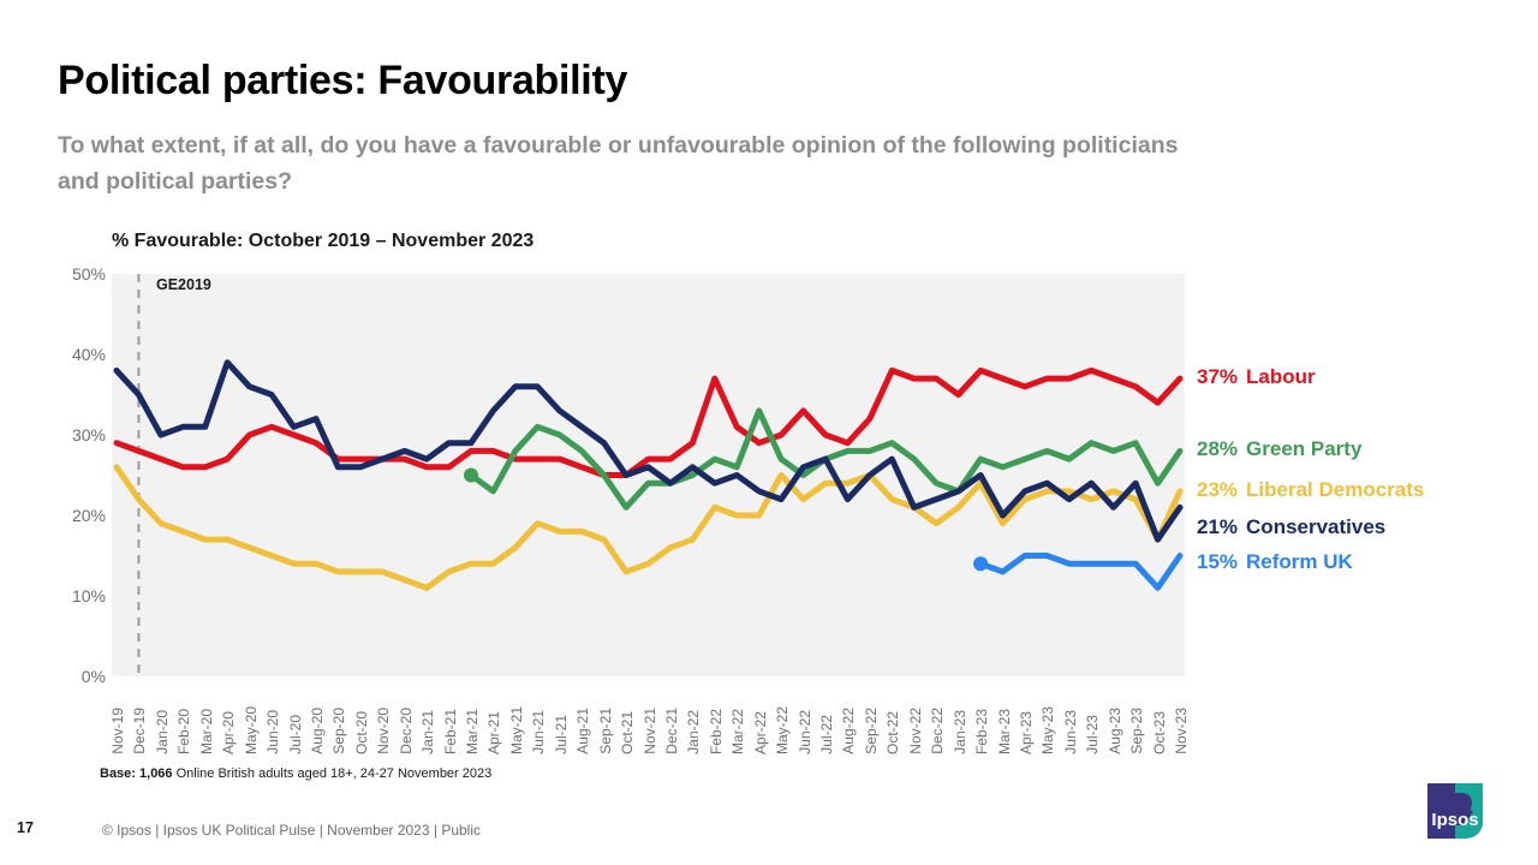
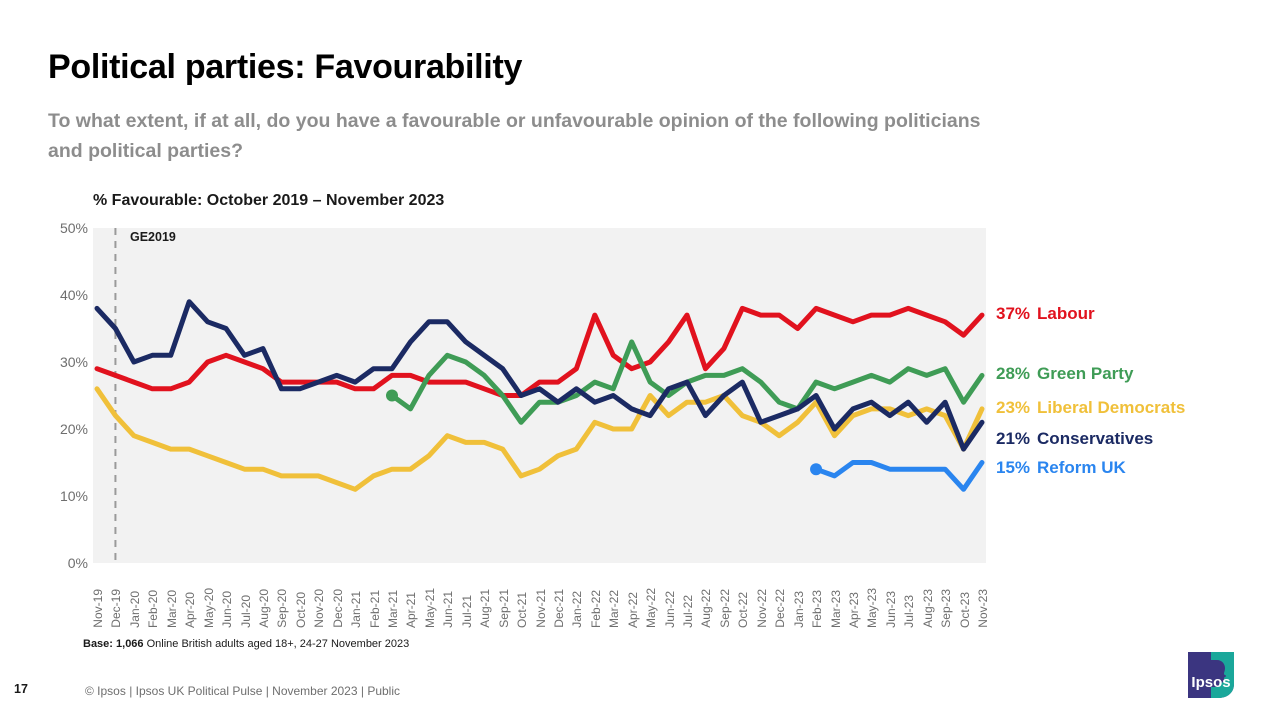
Labour/Jul-22: 30% -> 37%
